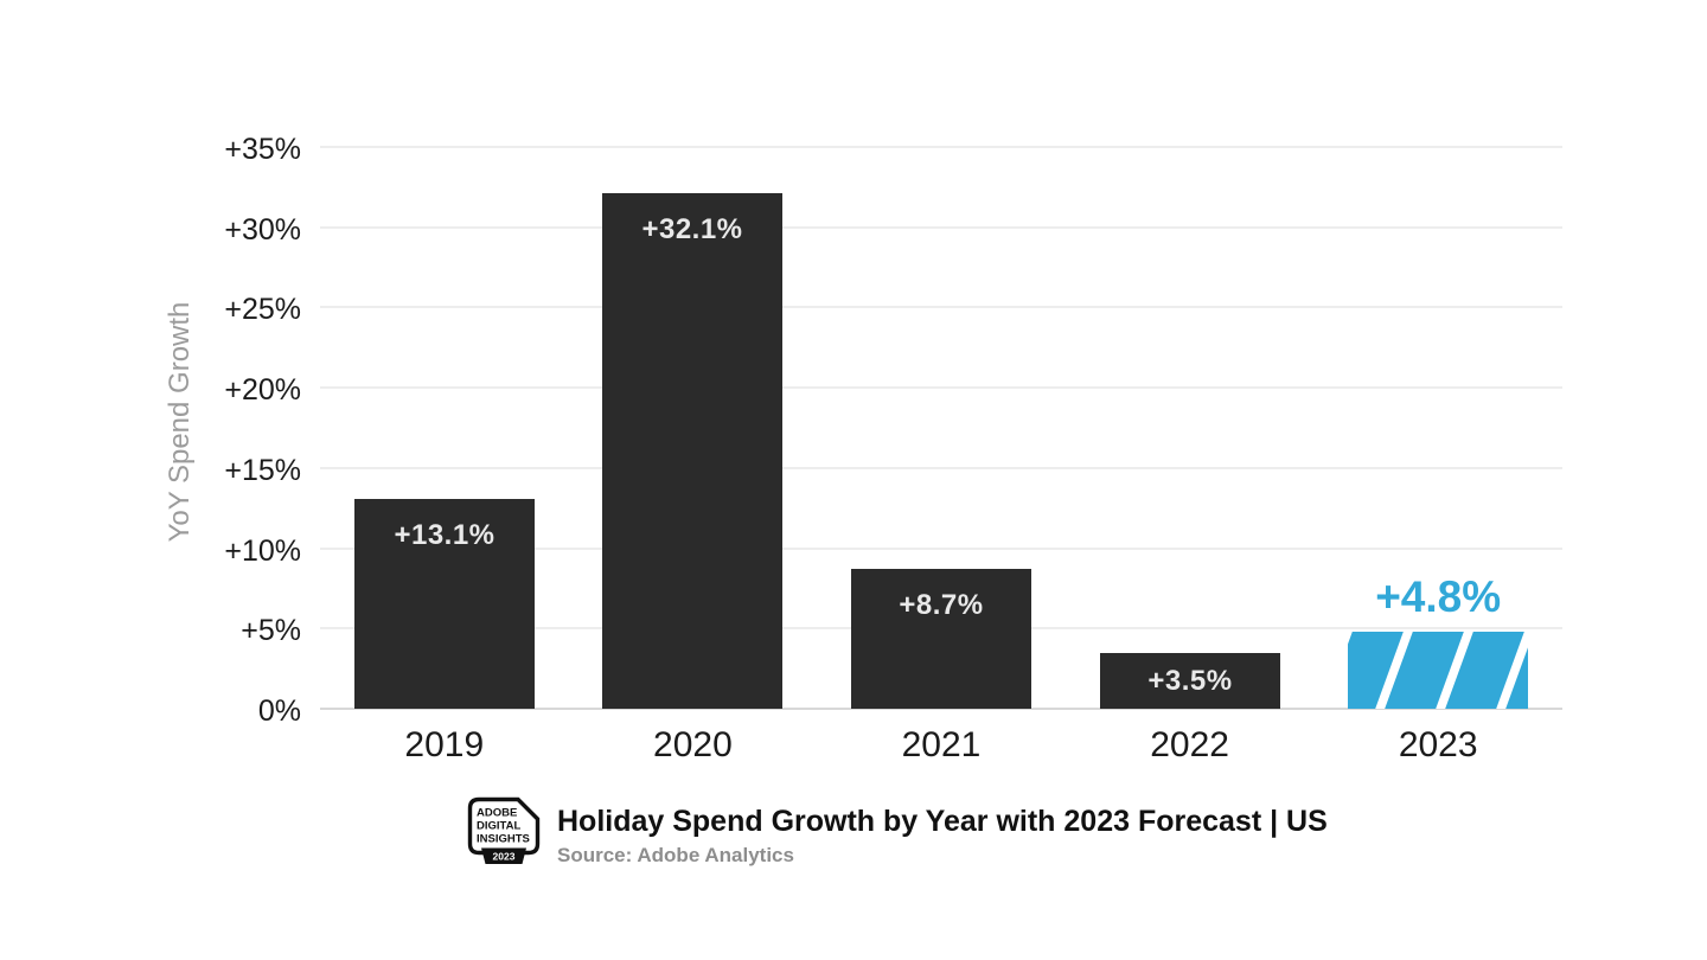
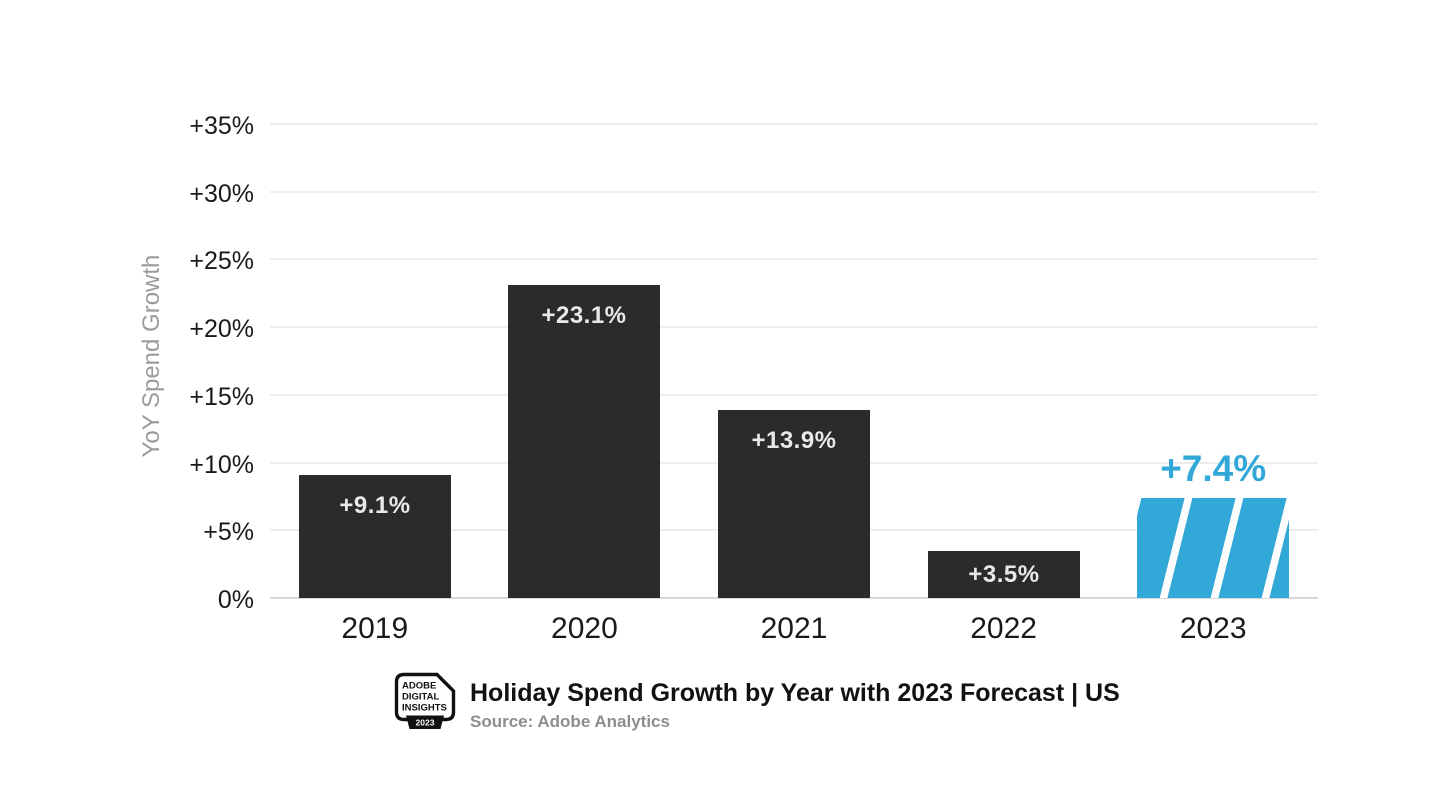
2019: +13.1% -> +9.1%
2020: +32.1% -> +23.1%
2021: +8.7% -> +13.9%
2023: +4.8% -> +7.4%
